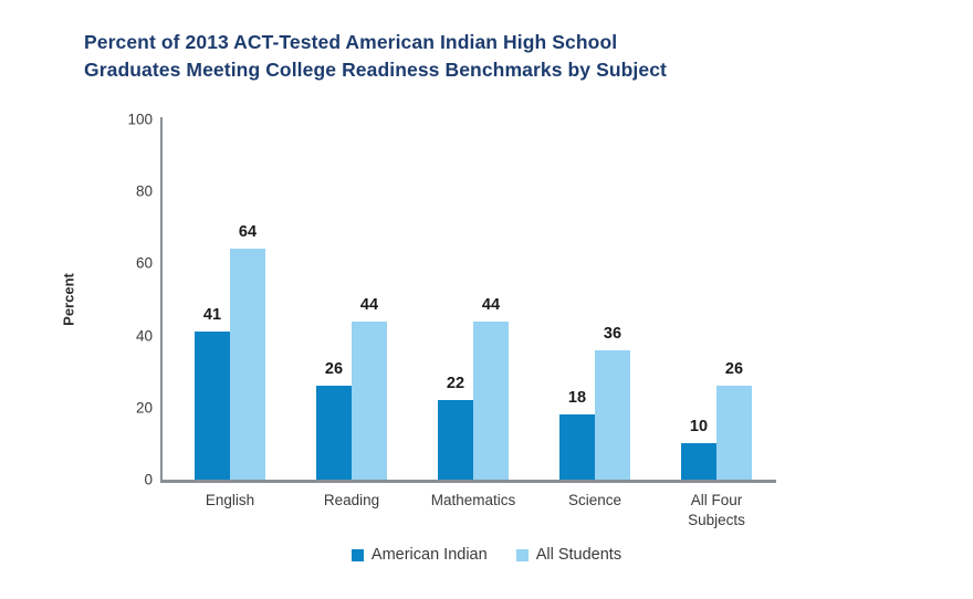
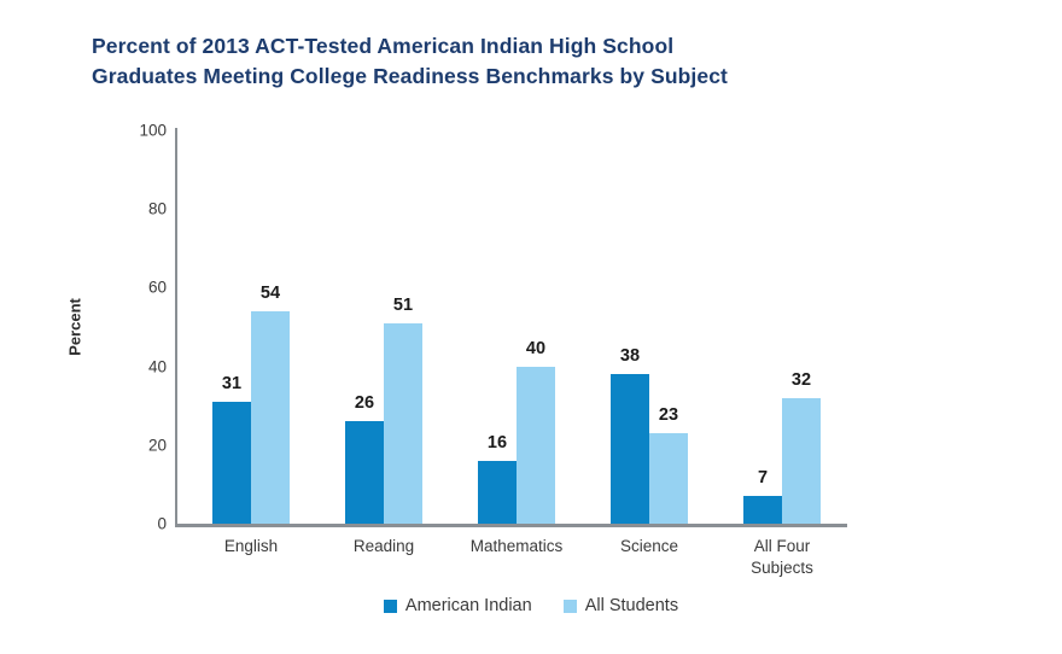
American Indian/English: 41 -> 31
All Students/English: 64 -> 54
All Students/Reading: 44 -> 51
American Indian/Mathematics: 22 -> 16
All Students/Mathematics: 44 -> 40
American Indian/Science: 18 -> 38
All Students/Science: 36 -> 23
American Indian/All Four Subjects: 10 -> 7
All Students/All Four Subjects: 26 -> 32
